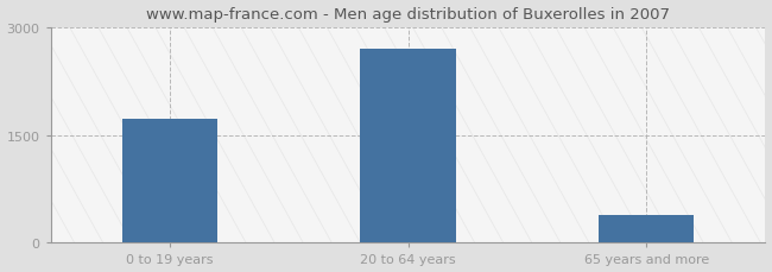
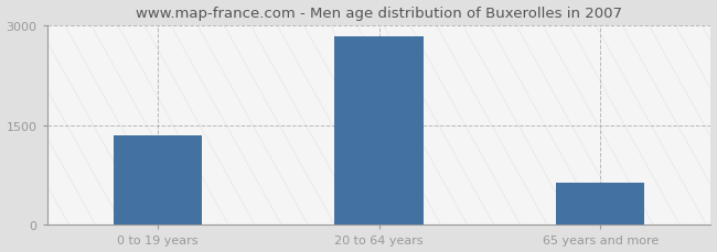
0 to 19 years: 1720 -> 1340
20 to 64 years: 2700 -> 2840
65 years and more: 380 -> 640
